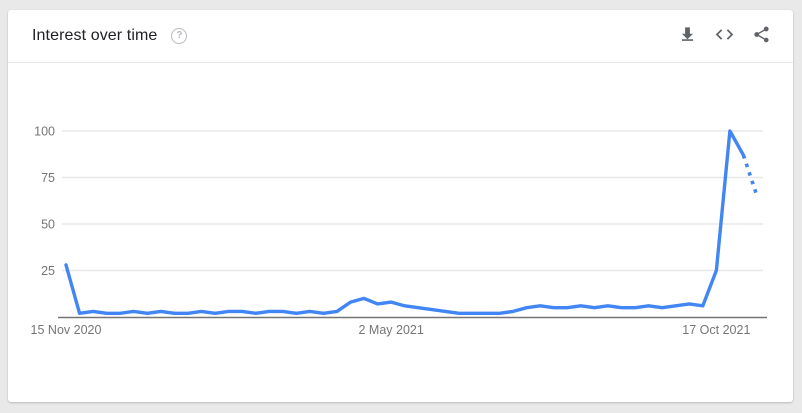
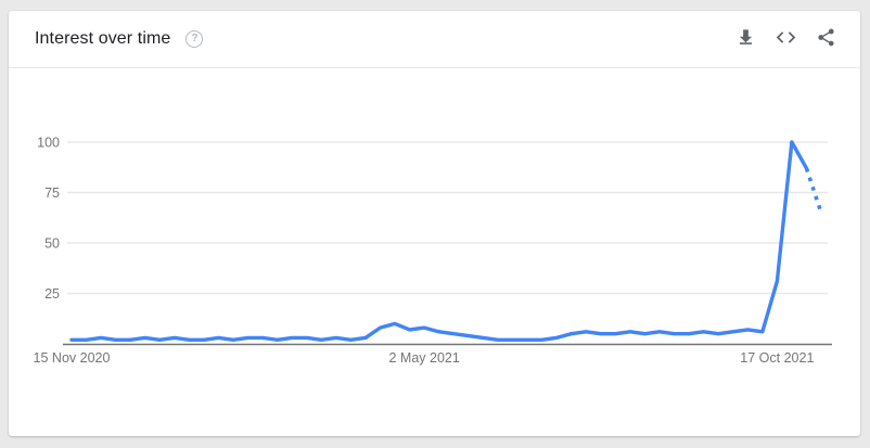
15 Nov 2020: 28 -> 2
17 Oct 2021: 25 -> 31
